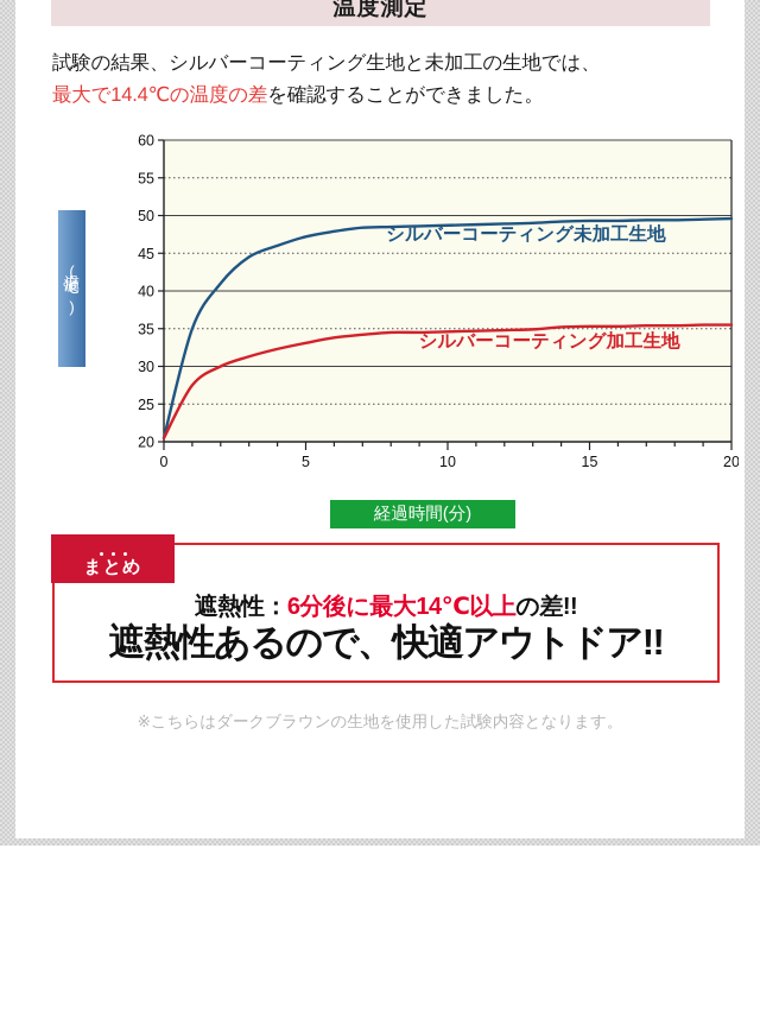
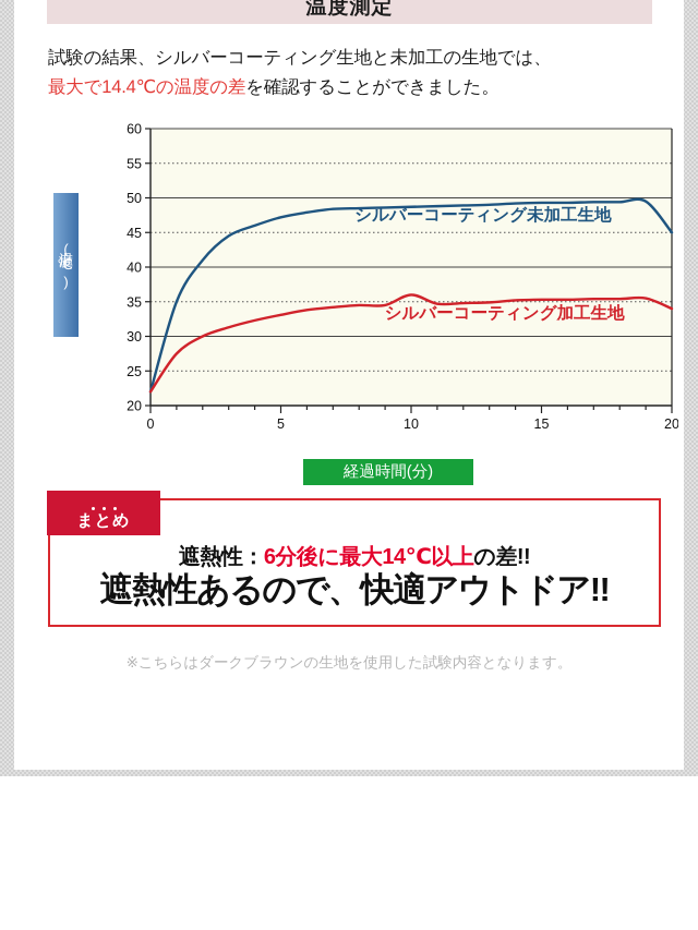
シルバーコーティング未加工生地/0: 20 -> 22
シルバーコーティング加工生地/0: 20 -> 22
シルバーコーティング加工生地/10: 35 -> 36
シルバーコーティング未加工生地/20: 50 -> 45
シルバーコーティング加工生地/20: 36 -> 34
